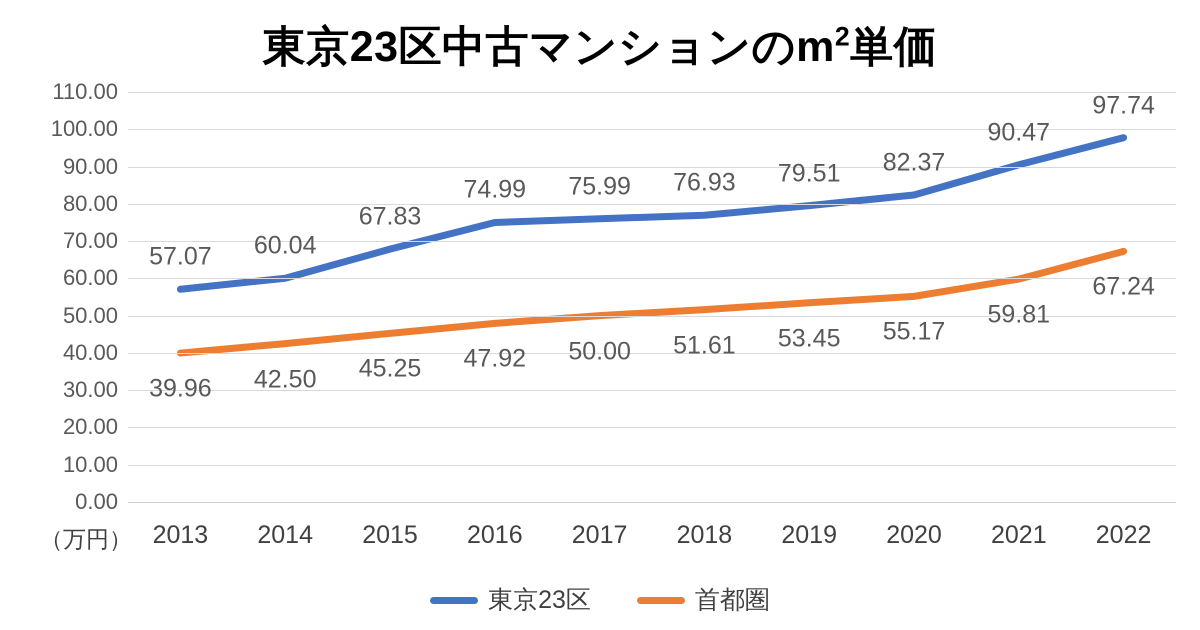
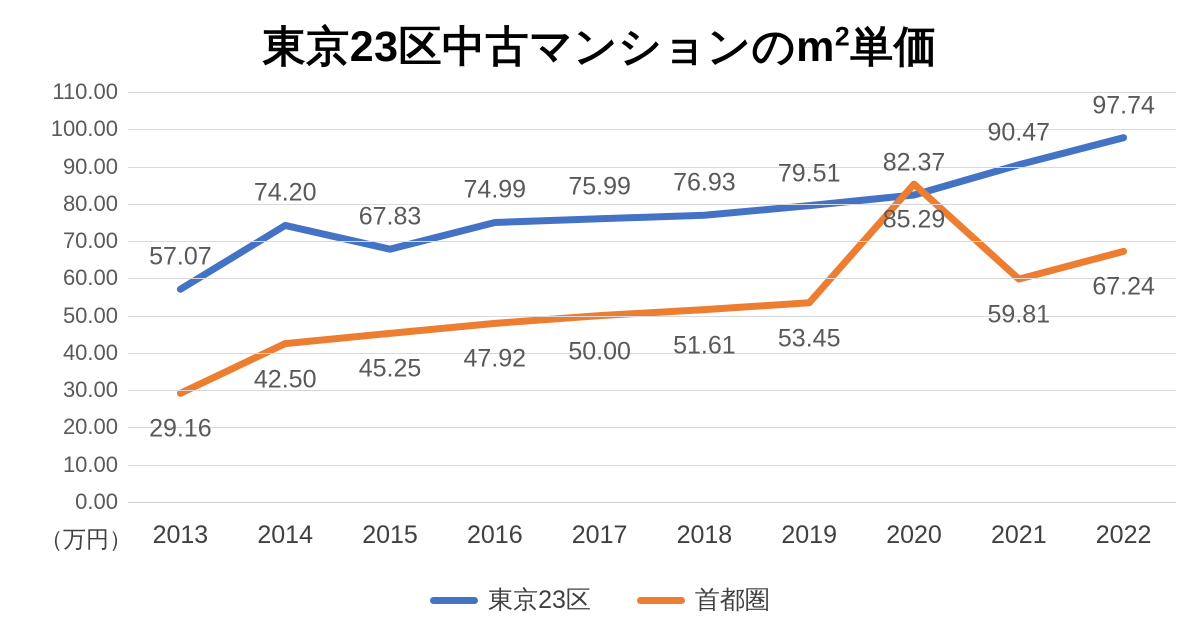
首都圏/2013: 39.96 -> 29.16
東京23区/2014: 60.04 -> 74.20
首都圏/2020: 55.17 -> 85.29
